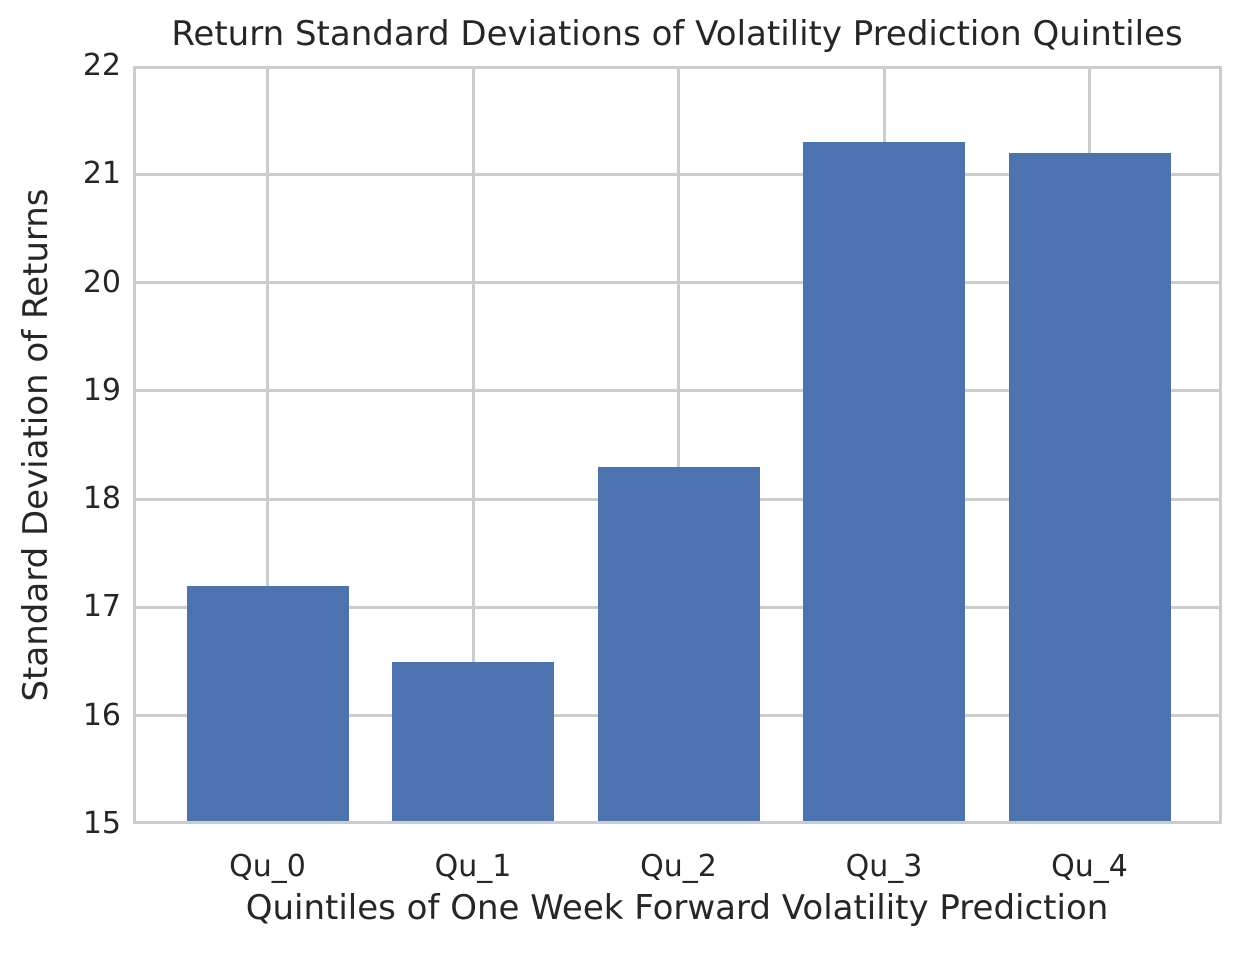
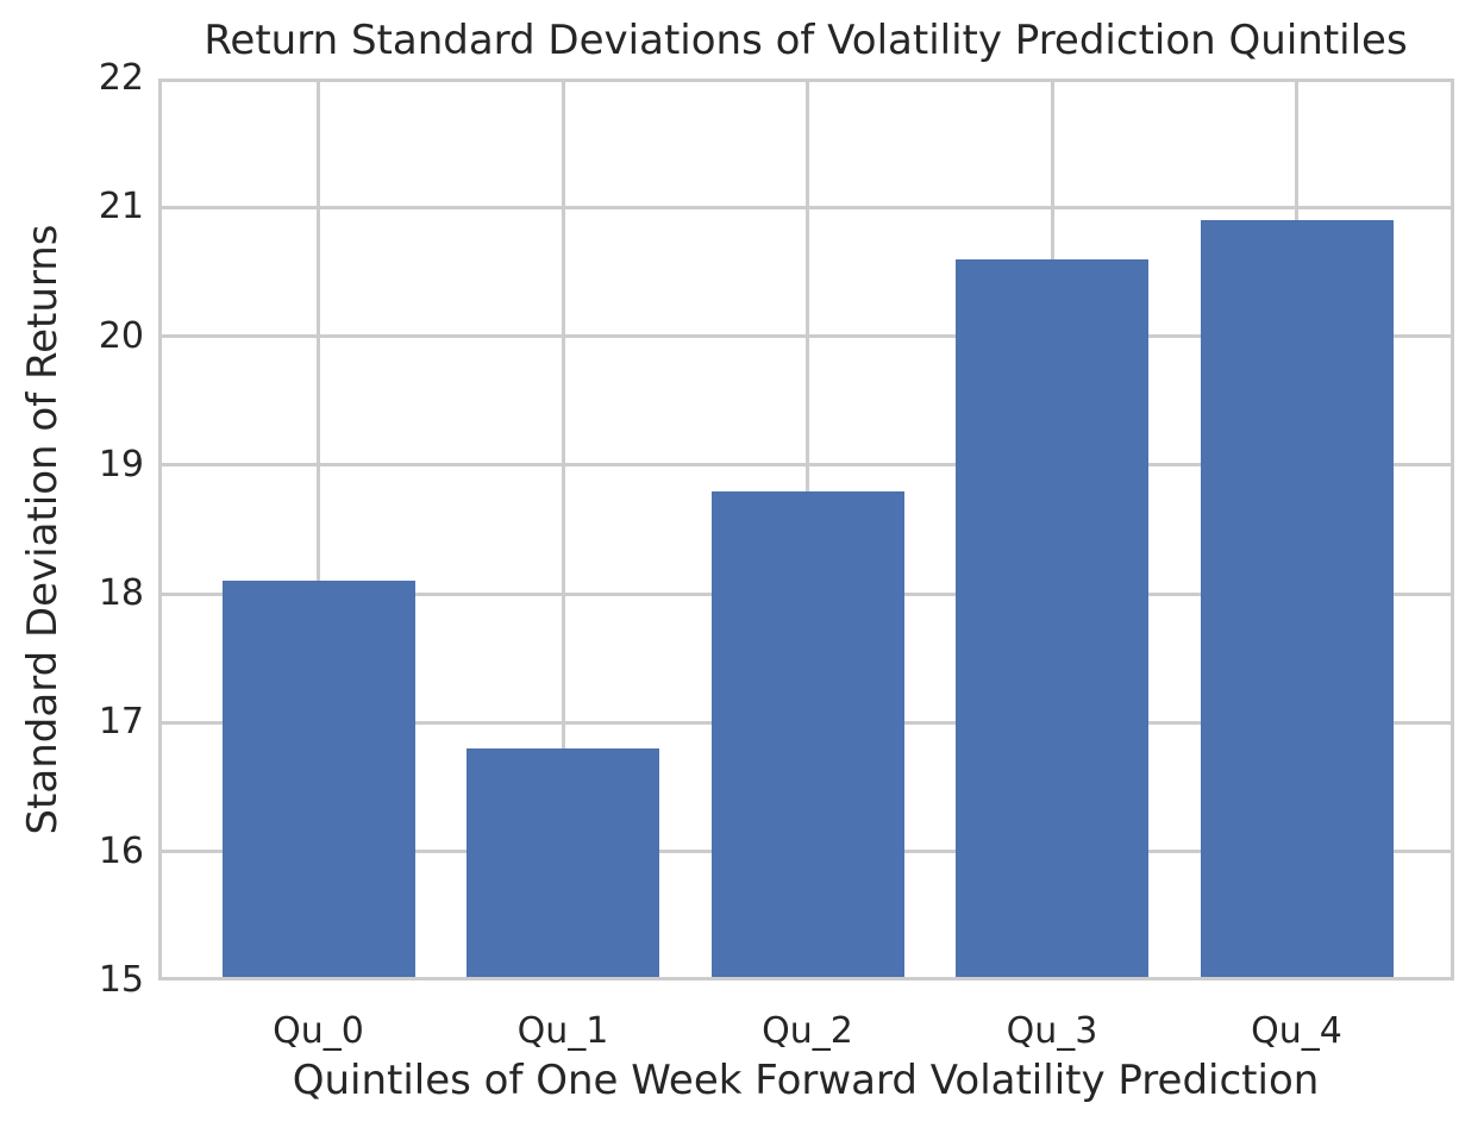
Qu_0: 17.2 -> 18.1
Qu_1: 16.5 -> 16.8
Qu_2: 18.3 -> 18.8
Qu_3: 21.3 -> 20.6
Qu_4: 21.2 -> 20.9
